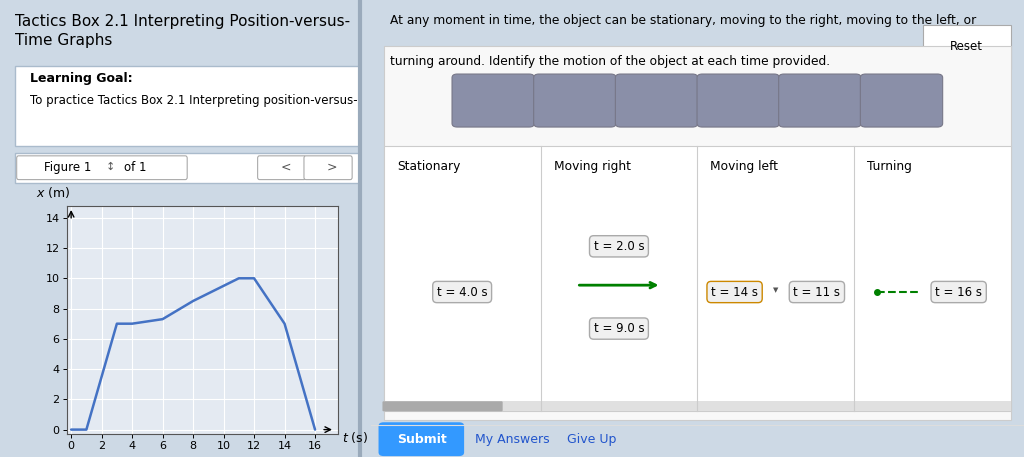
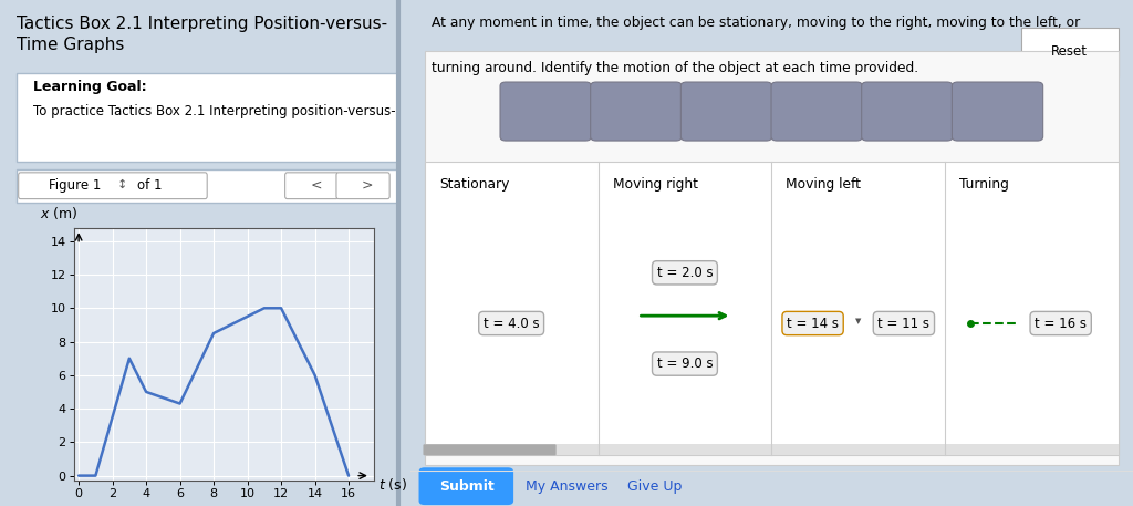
4: 7.0 -> 5.0
6: 7.3 -> 4.3
14: 7.0 -> 6.0
